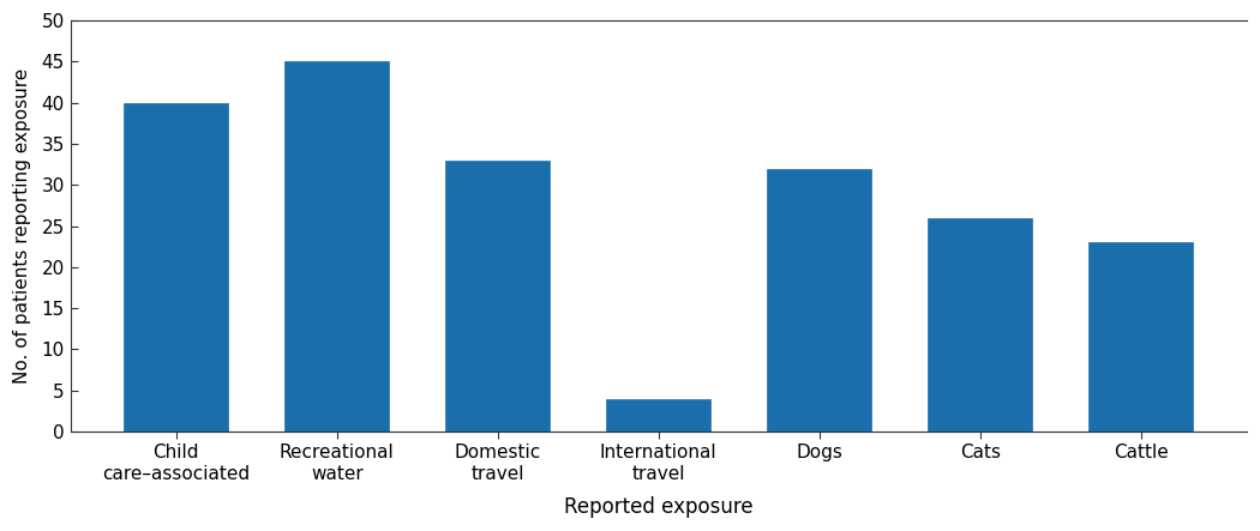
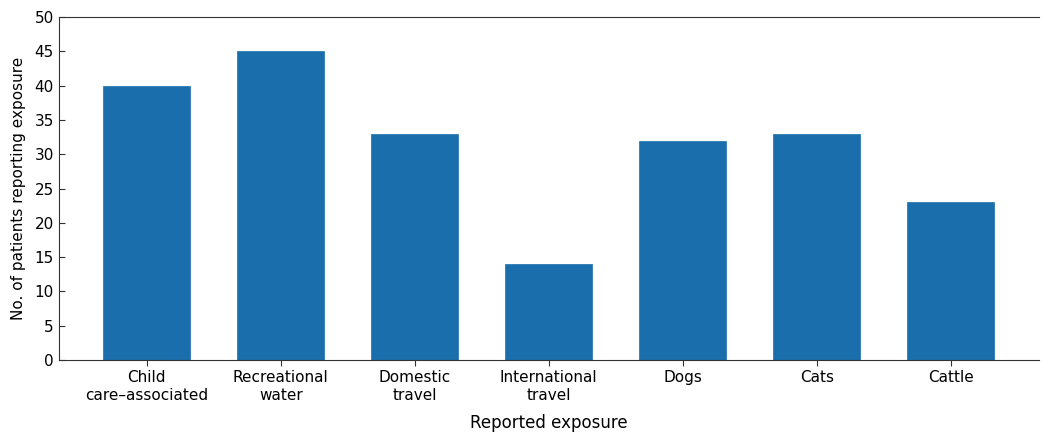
International travel: 4 -> 14
Cats: 26 -> 33
